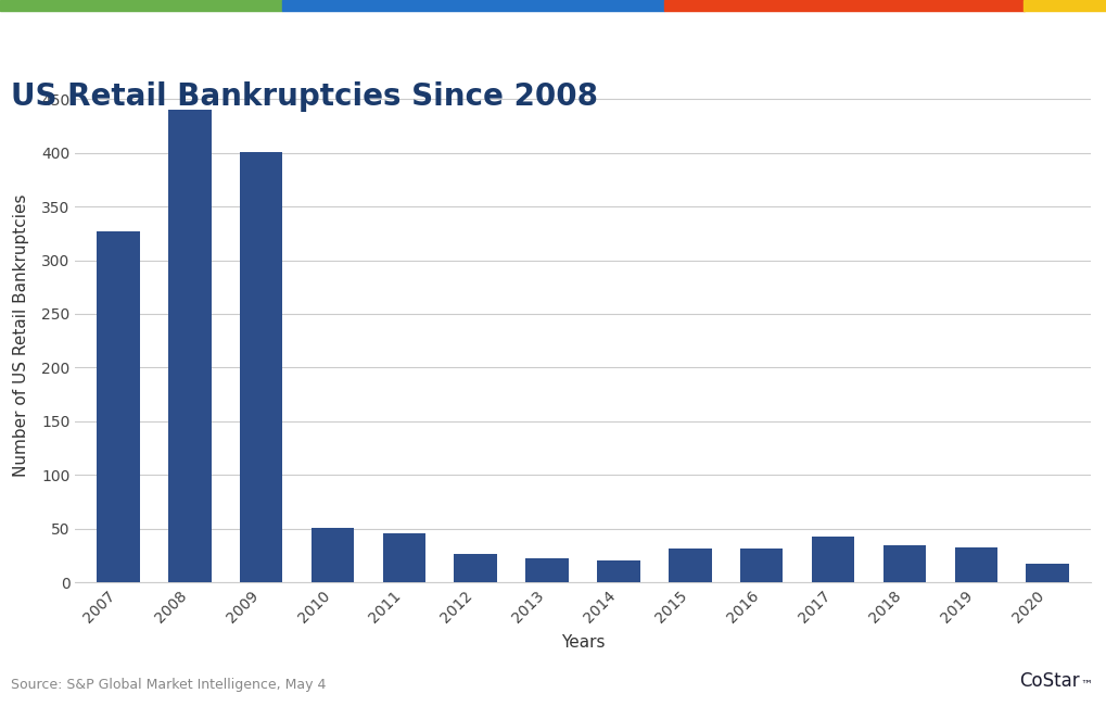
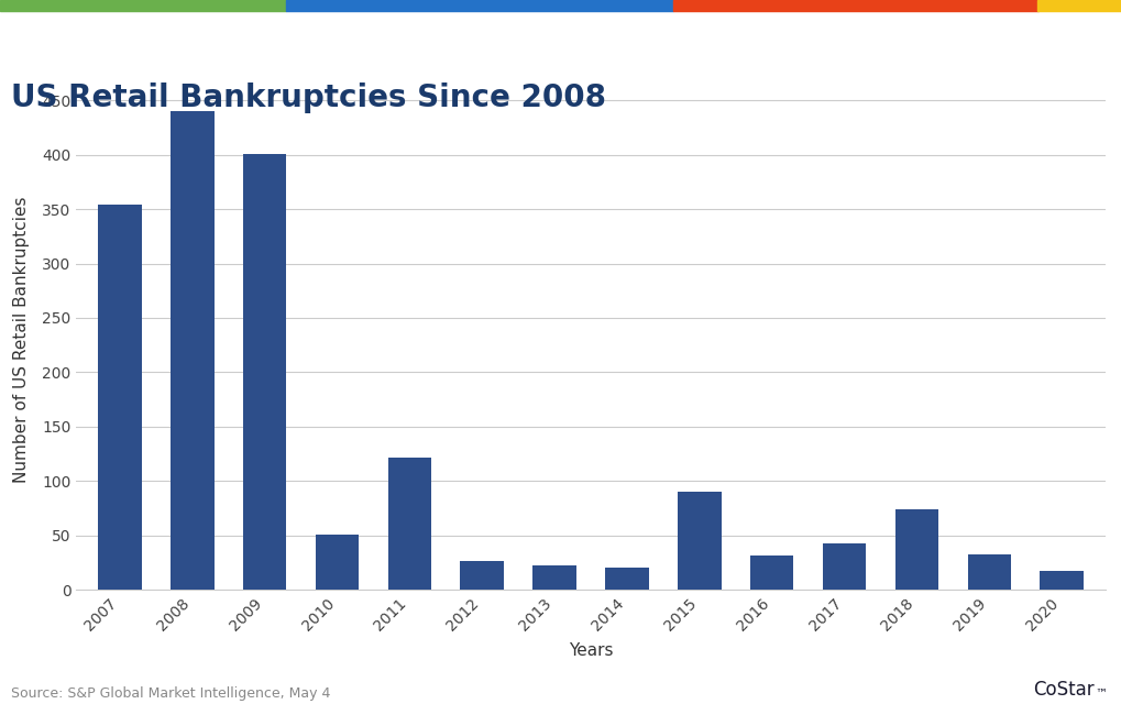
2007: 327 -> 354
2011: 46 -> 122
2015: 32 -> 90
2018: 35 -> 74
